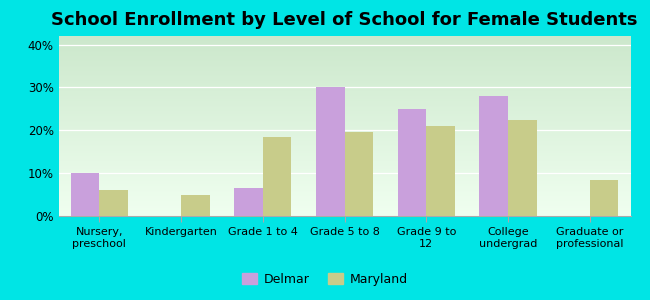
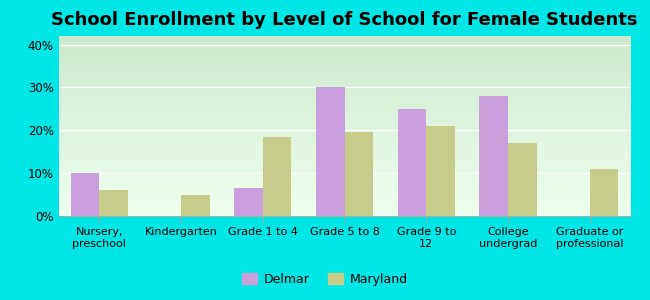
Maryland/College undergrad: 22.5% -> 17.0%
Maryland/Graduate or professional: 8.5% -> 11.0%
